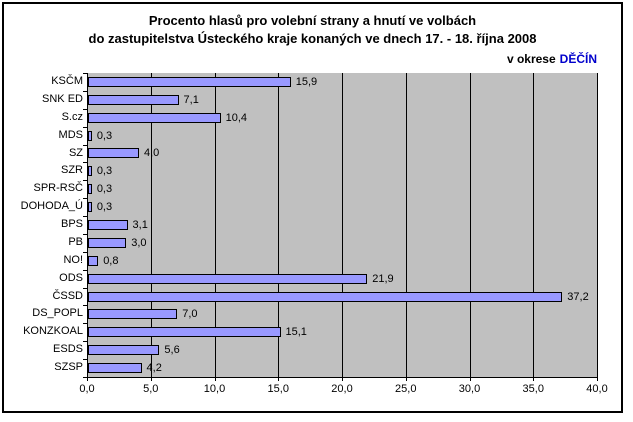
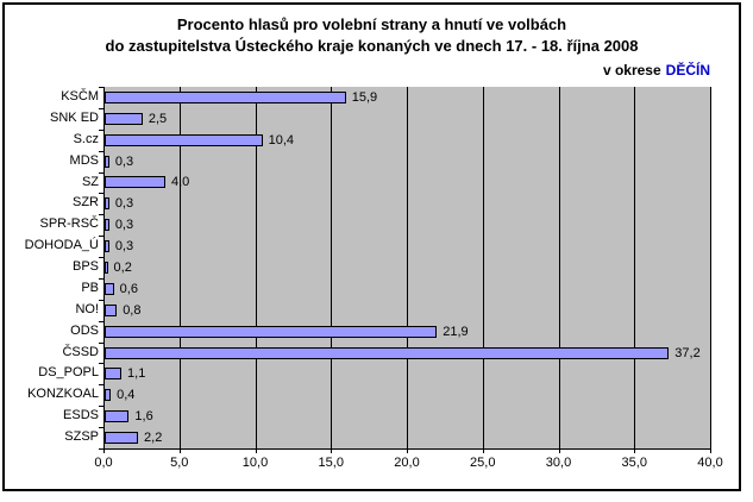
SNK ED: 7,1 -> 2,5
BPS: 3,1 -> 0,2
PB: 3,0 -> 0,6
DS_POPL: 7,0 -> 1,1
KONZKOAL: 15,1 -> 0,4
ESDS: 5,6 -> 1,6
SZSP: 4,2 -> 2,2
